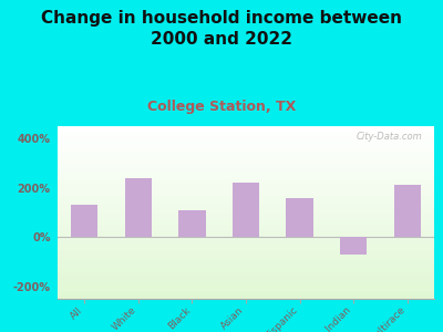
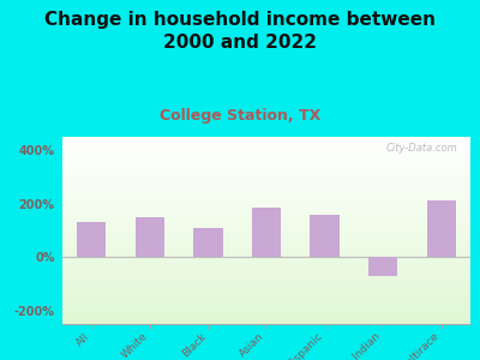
White: 240% -> 150%
Asian: 220% -> 185%
